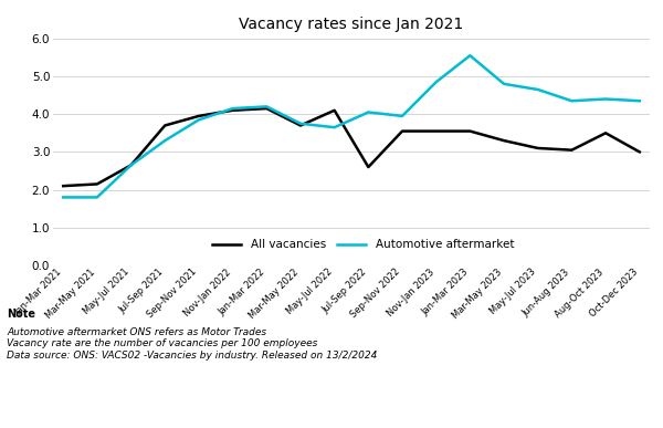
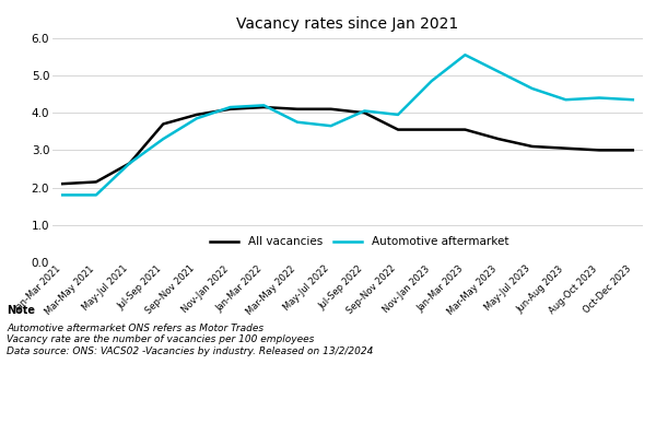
All vacancies/Mar-May 2022: 3.70 -> 4.10
All vacancies/Jul-Sep 2022: 2.60 -> 4.00
Automotive aftermarket/Mar-May 2023: 4.80 -> 5.10
All vacancies/Aug-Oct 2023: 3.50 -> 3.00
